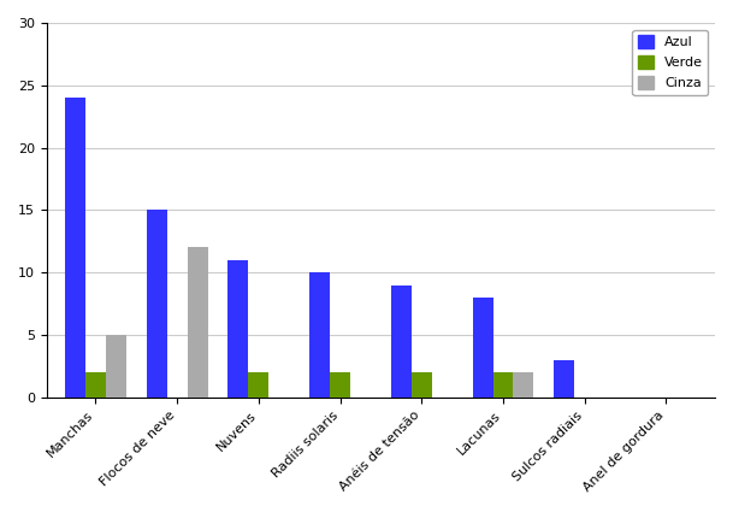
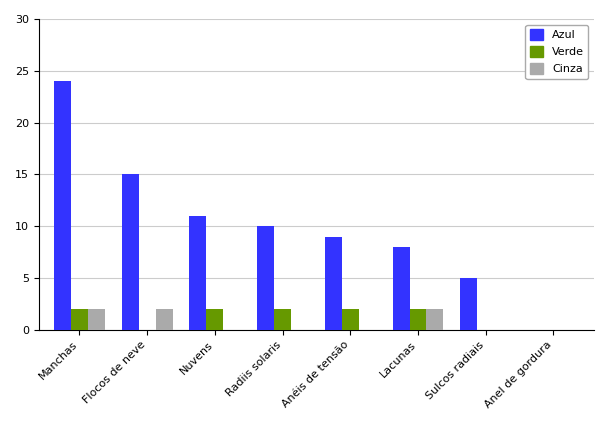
Cinza/Manchas: 5 -> 2
Cinza/Flocos de neve: 12 -> 2
Azul/Sulcos radiais: 3 -> 5
